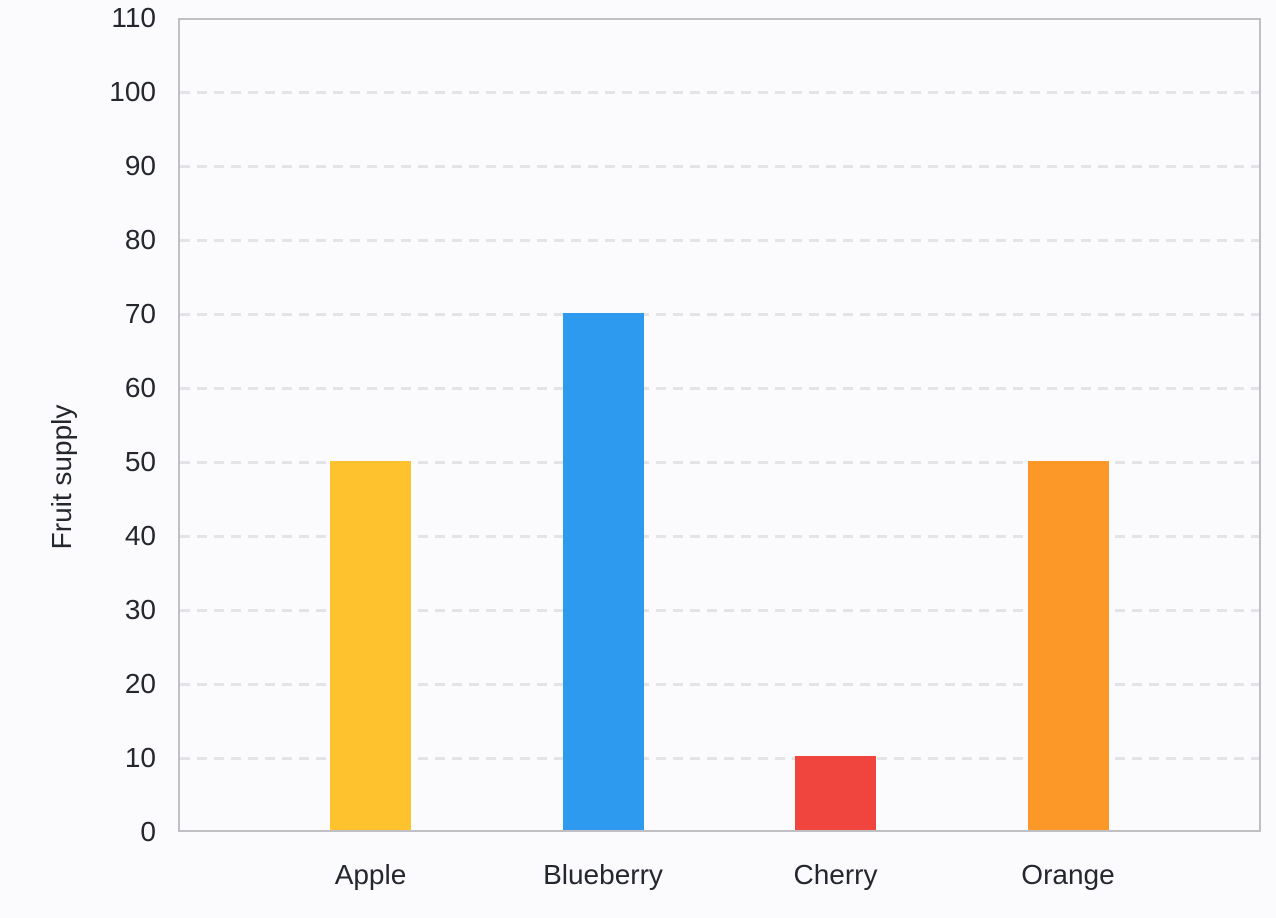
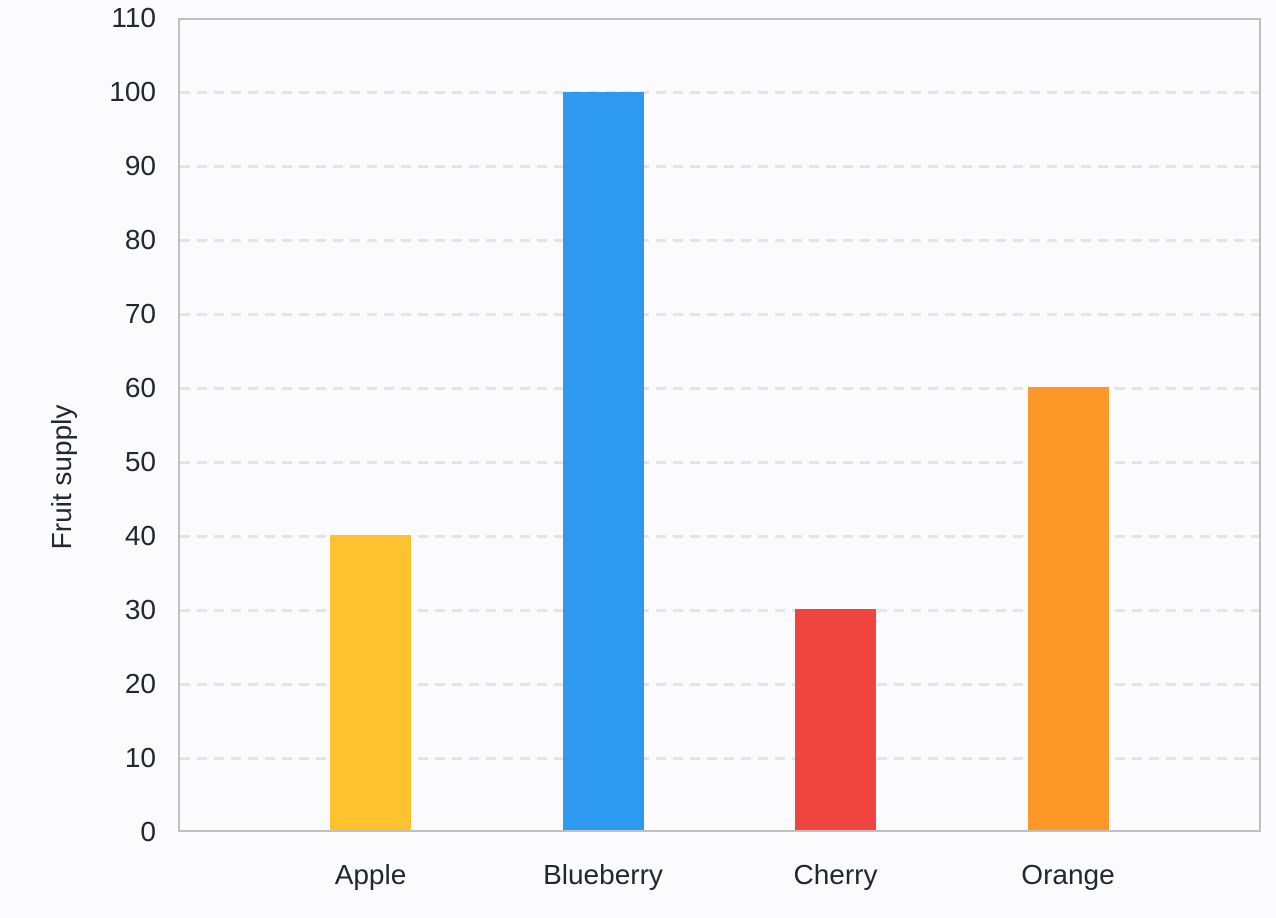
Apple: 50 -> 40
Blueberry: 70 -> 100
Cherry: 10 -> 30
Orange: 50 -> 60
